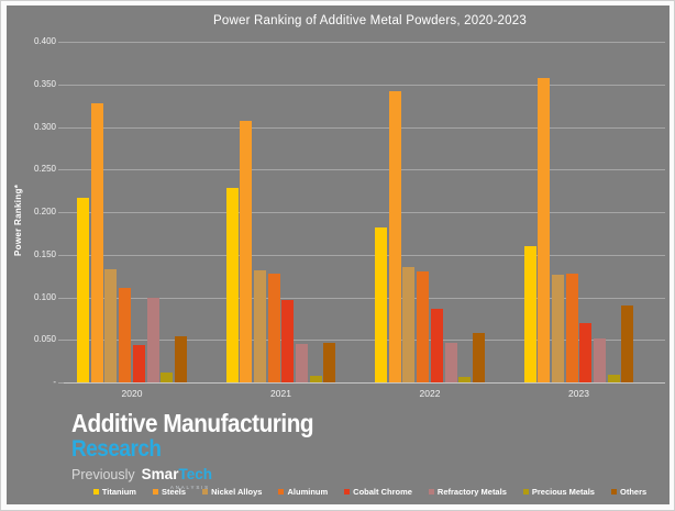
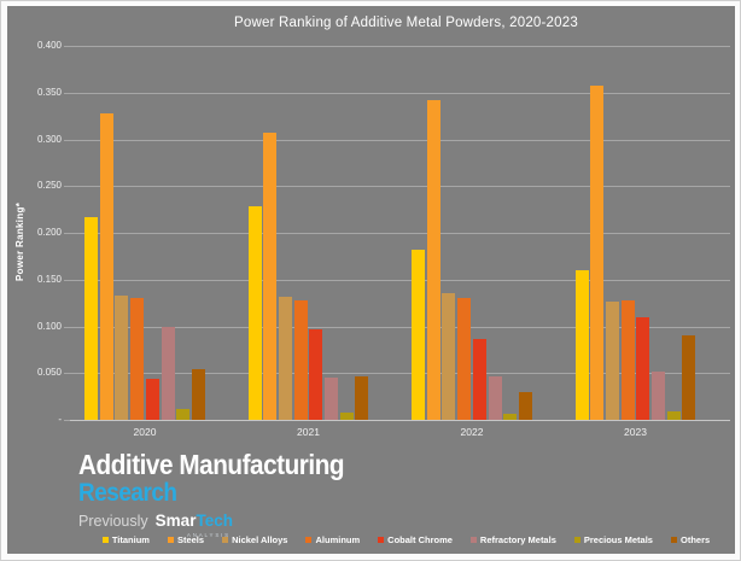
Aluminum/2020: 0.11 -> 0.13
Others/2022: 0.06 -> 0.03
Cobalt Chrome/2023: 0.07 -> 0.11
